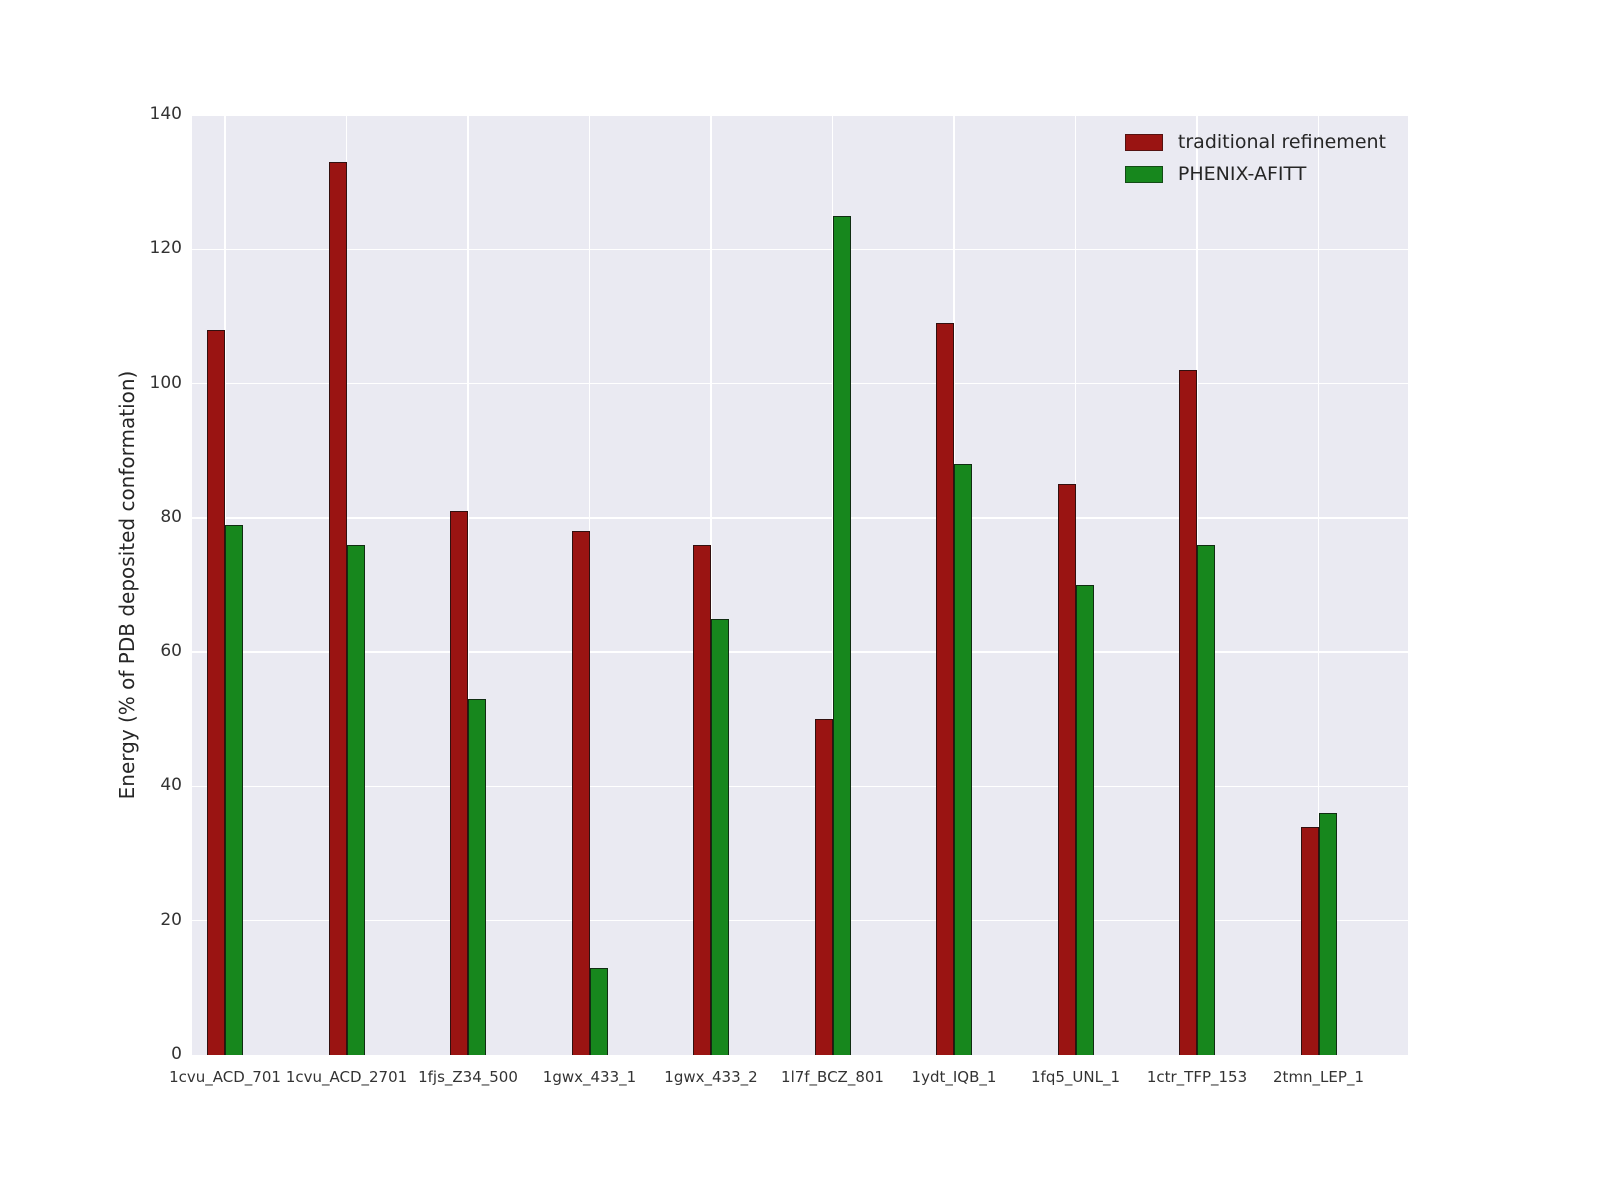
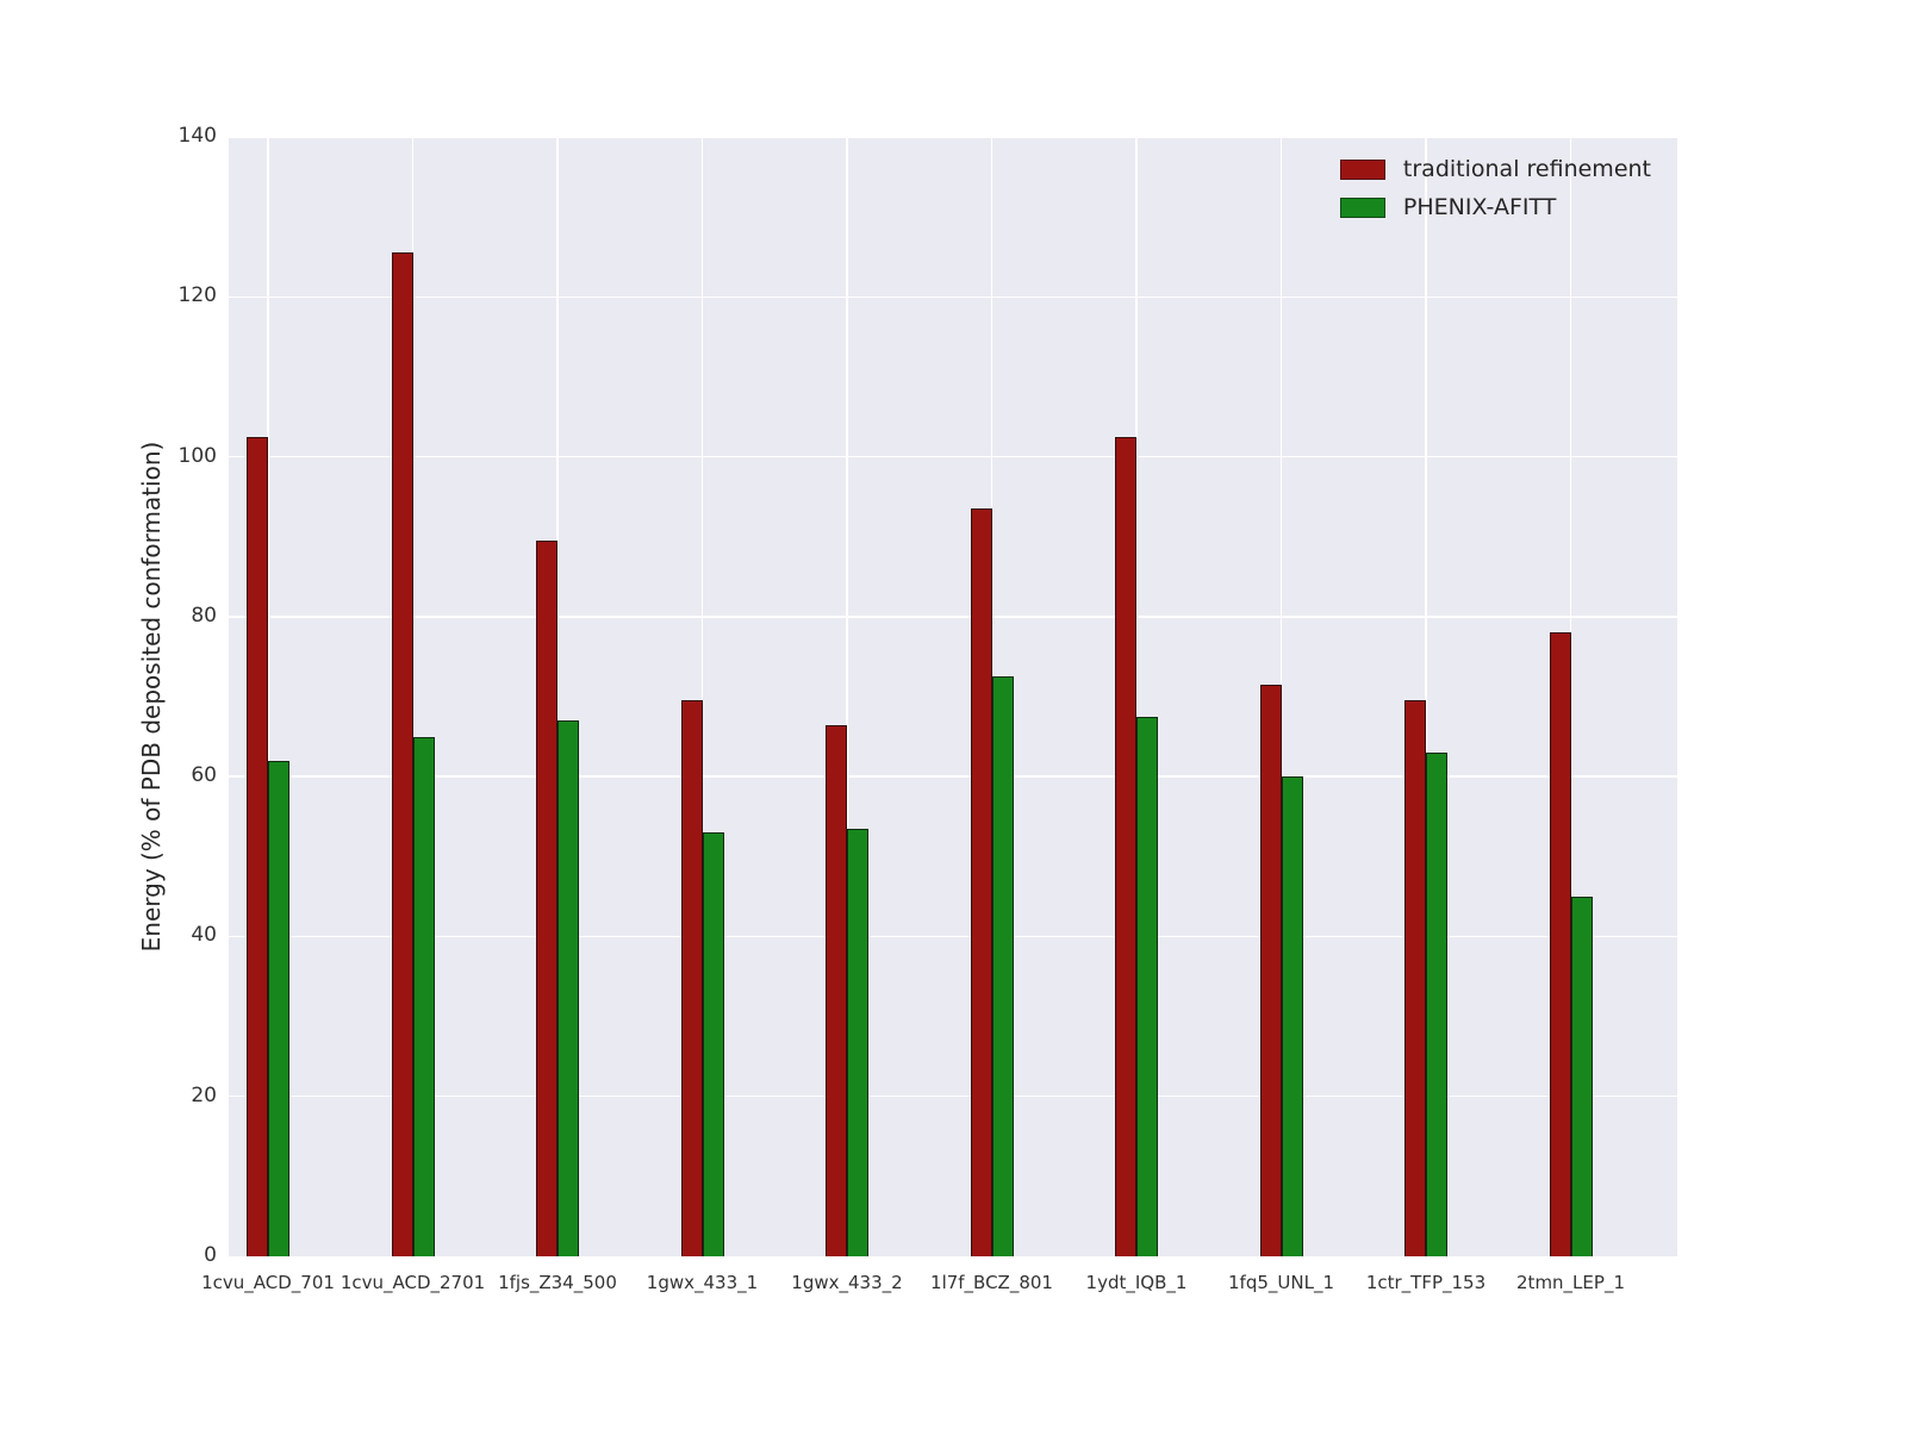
traditional refinement/1cvu_ACD_701: 108 -> 102
PHENIX-AFITT/1cvu_ACD_701: 79 -> 62
traditional refinement/1cvu_ACD_2701: 133 -> 126
PHENIX-AFITT/1cvu_ACD_2701: 76 -> 65
traditional refinement/1fjs_Z34_500: 81 -> 90
PHENIX-AFITT/1fjs_Z34_500: 53 -> 67
traditional refinement/1gwx_433_1: 78 -> 70
PHENIX-AFITT/1gwx_433_1: 13 -> 53
traditional refinement/1gwx_433_2: 76 -> 66
PHENIX-AFITT/1gwx_433_2: 65 -> 54
traditional refinement/1l7f_BCZ_801: 50 -> 94
PHENIX-AFITT/1l7f_BCZ_801: 125 -> 72
traditional refinement/1ydt_IQB_1: 109 -> 102
PHENIX-AFITT/1ydt_IQB_1: 88 -> 68
traditional refinement/1fq5_UNL_1: 85 -> 72
PHENIX-AFITT/1fq5_UNL_1: 70 -> 60
traditional refinement/1ctr_TFP_153: 102 -> 70
PHENIX-AFITT/1ctr_TFP_153: 76 -> 63
traditional refinement/2tmn_LEP_1: 34 -> 78
PHENIX-AFITT/2tmn_LEP_1: 36 -> 45
